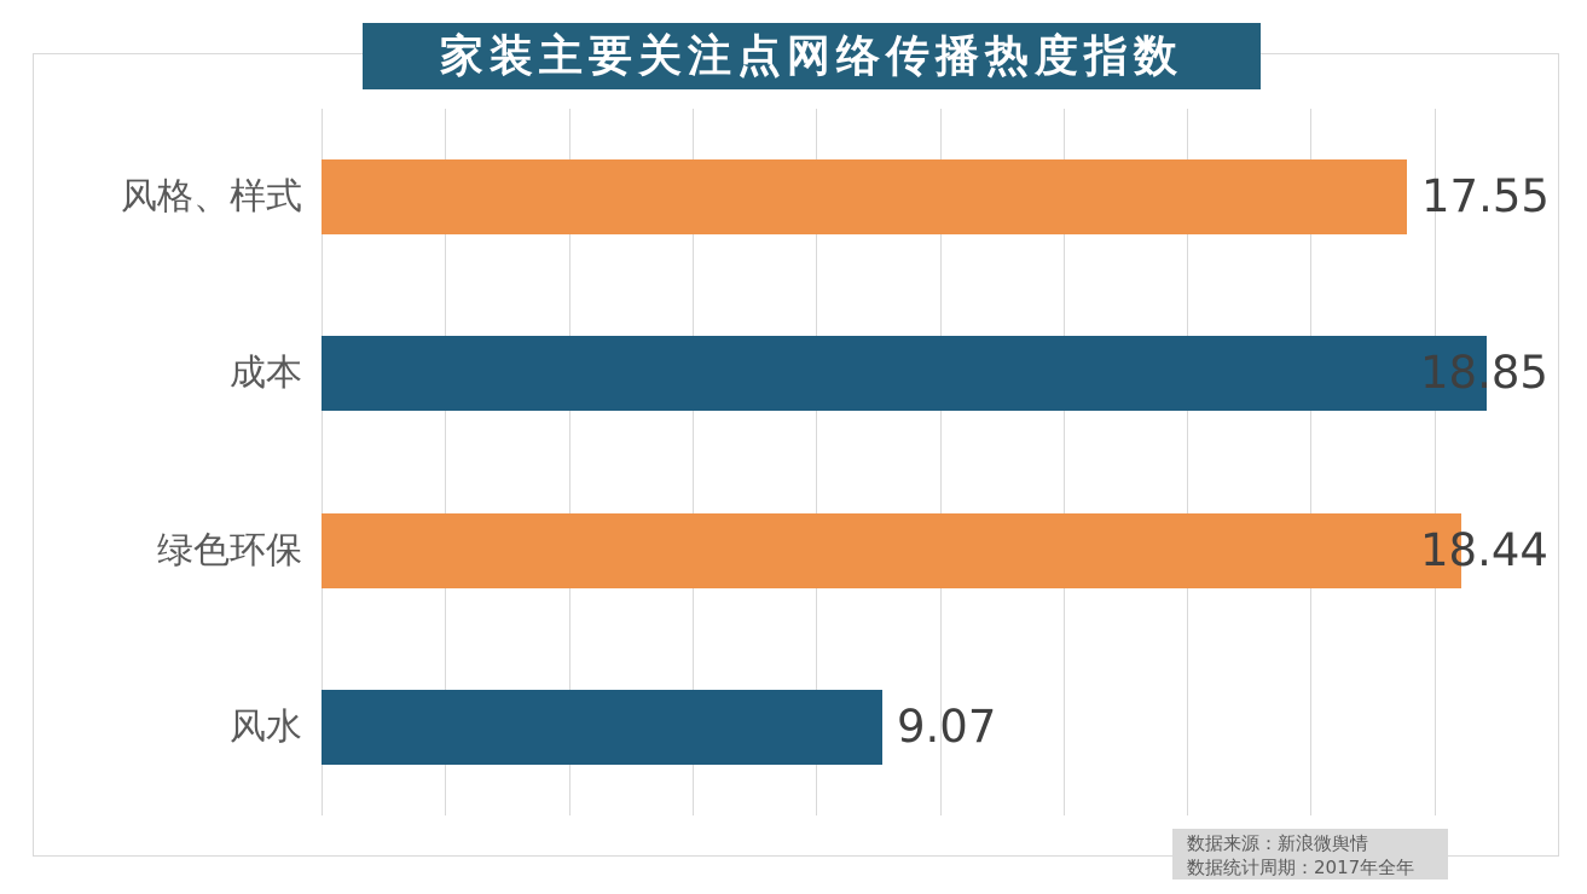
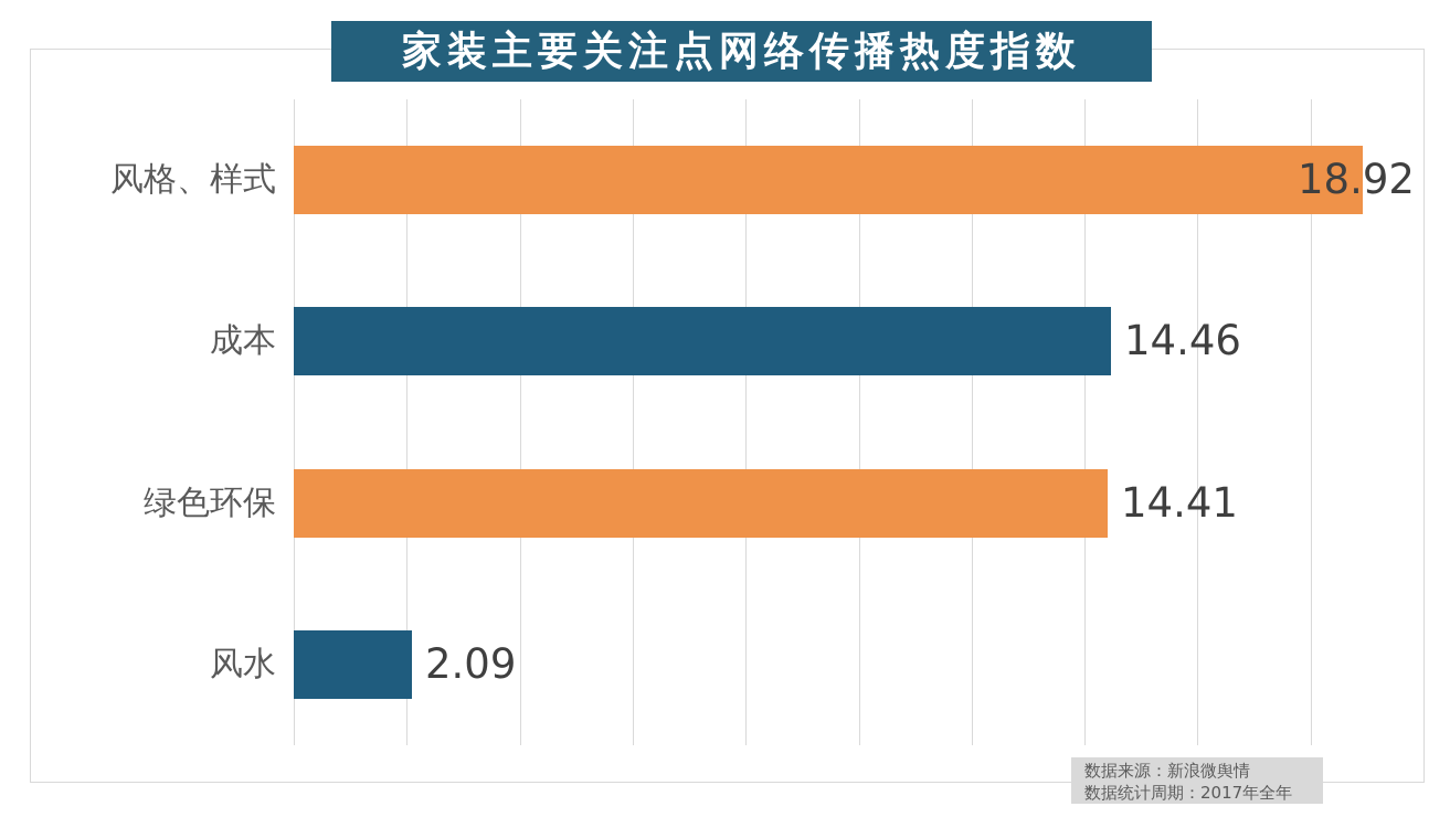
风格、样式: 17.55 -> 18.92
成本: 18.85 -> 14.46
绿色环保: 18.44 -> 14.41
风水: 9.07 -> 2.09
